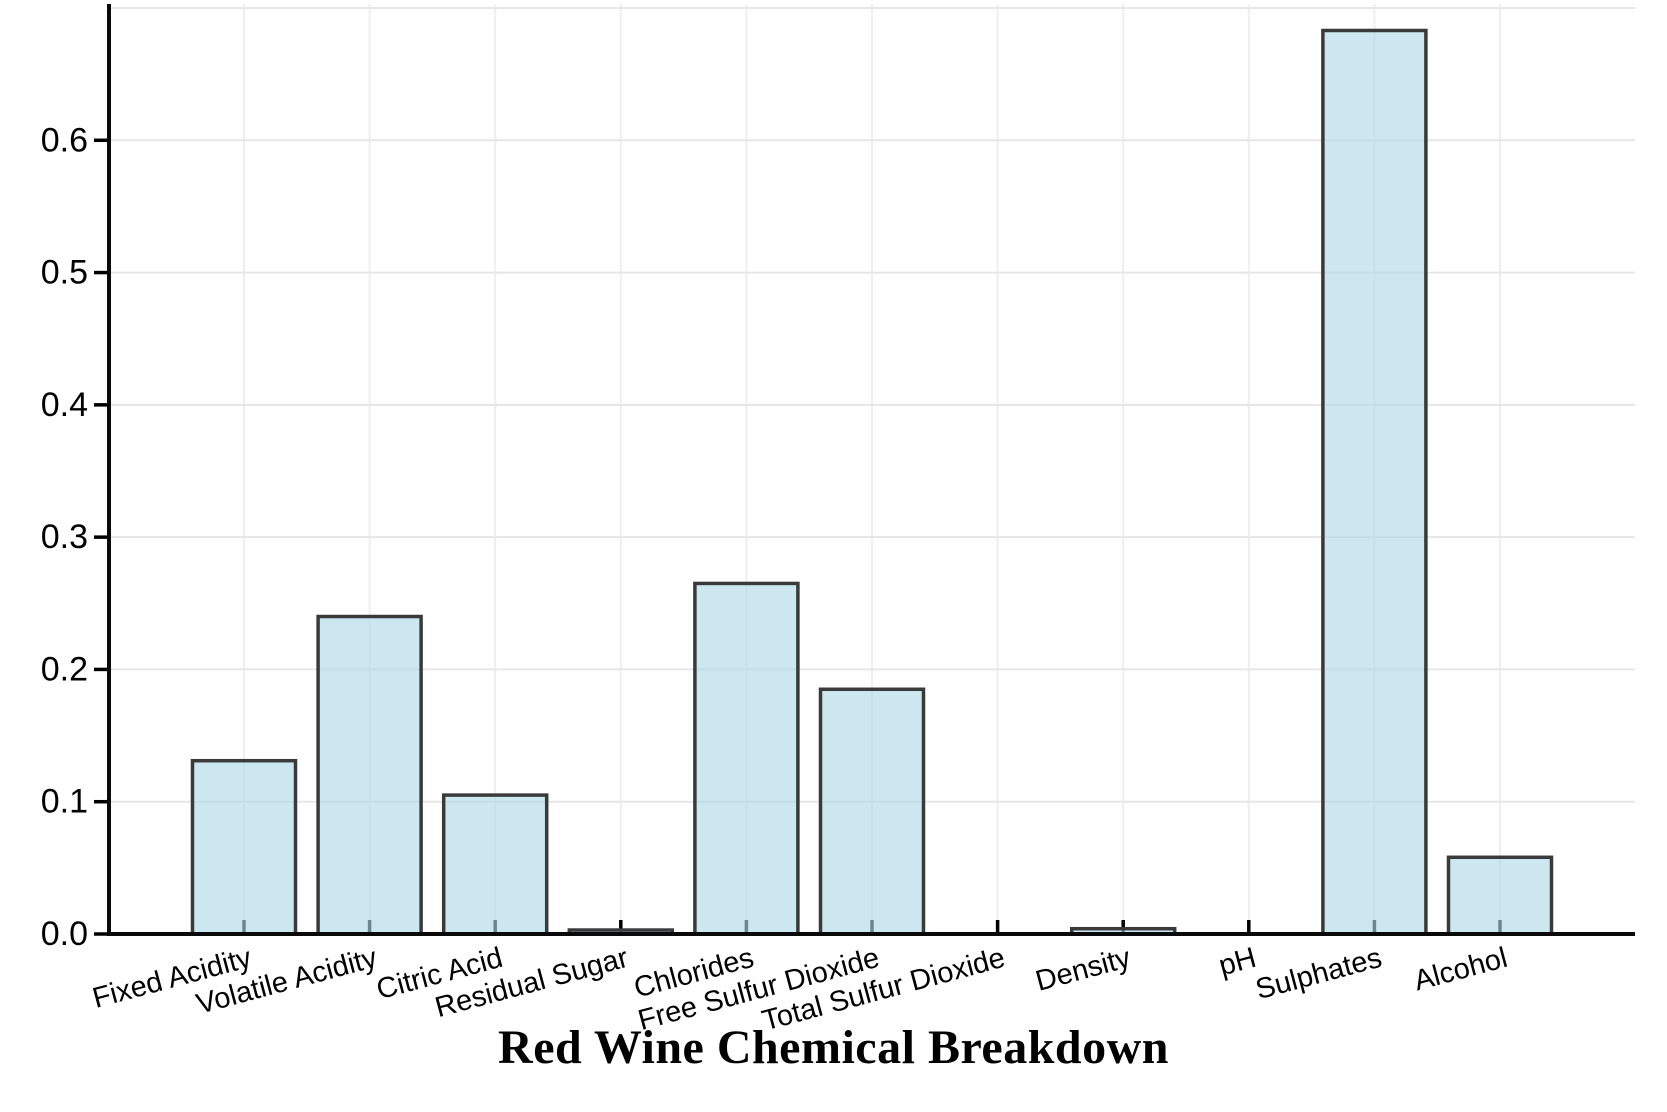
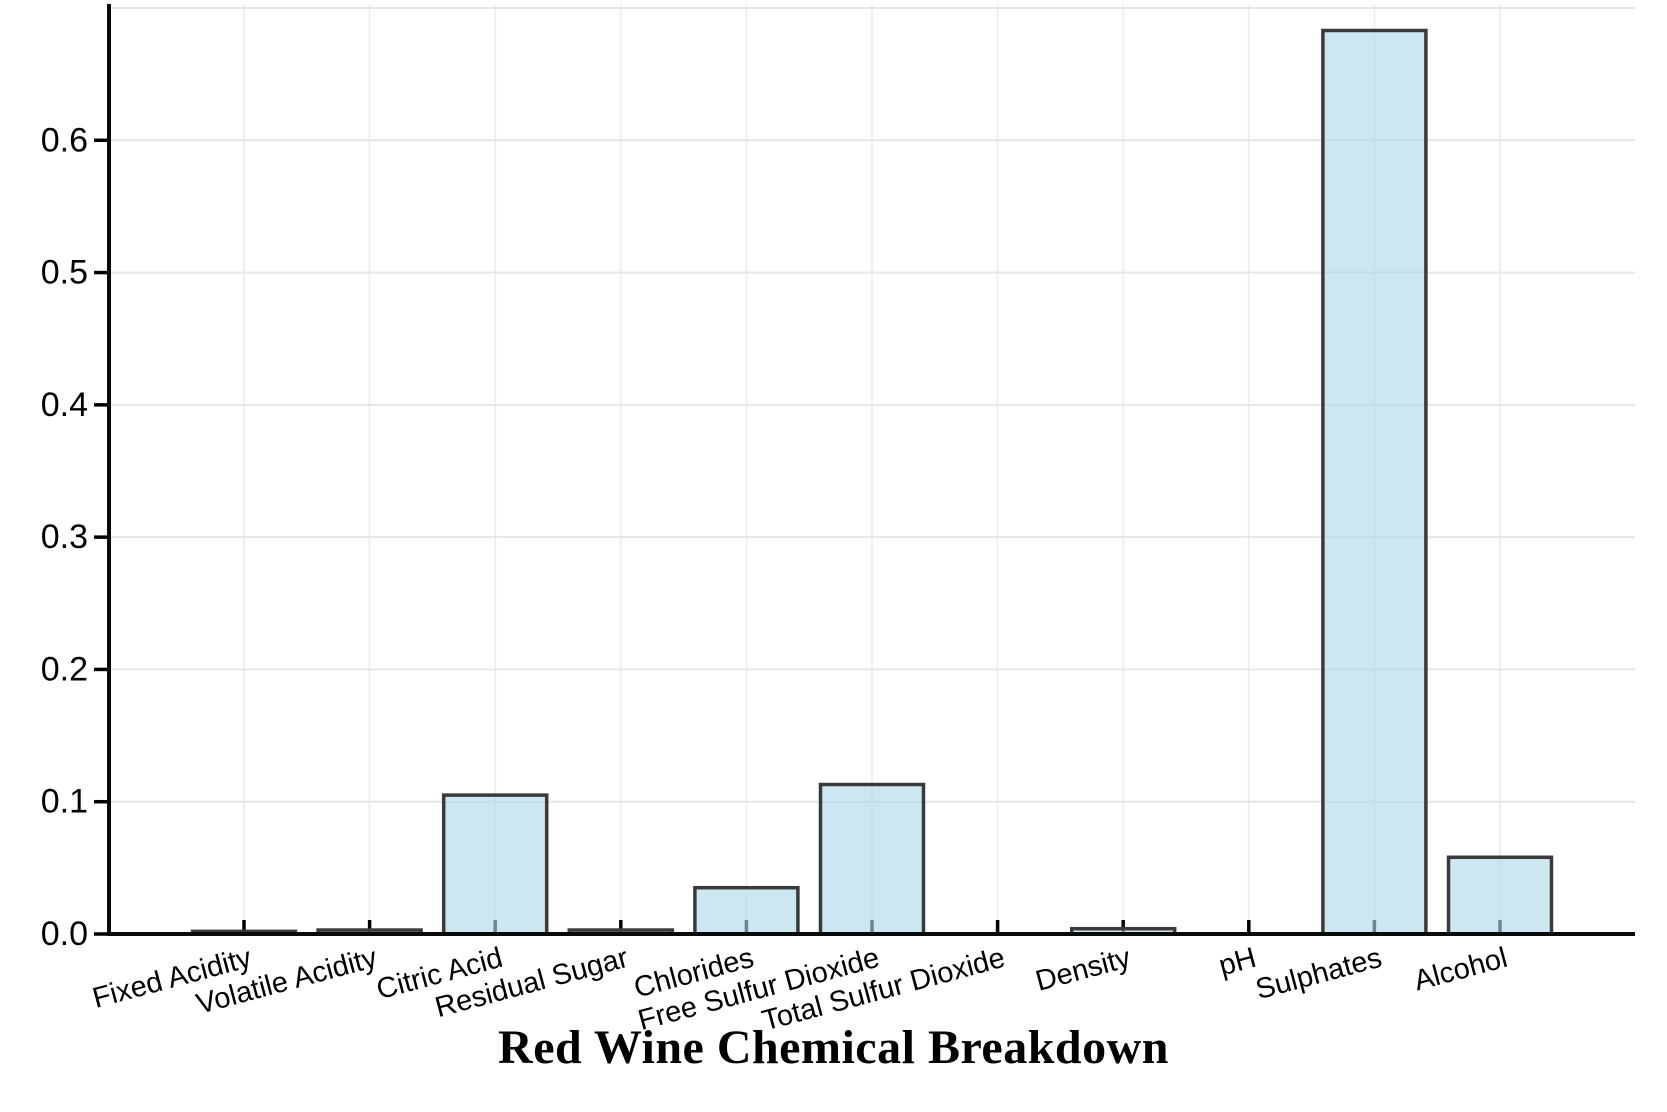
Fixed Acidity: 0.131 -> 0.002
Volatile Acidity: 0.240 -> 0.003
Chlorides: 0.265 -> 0.035
Free Sulfur Dioxide: 0.185 -> 0.113
